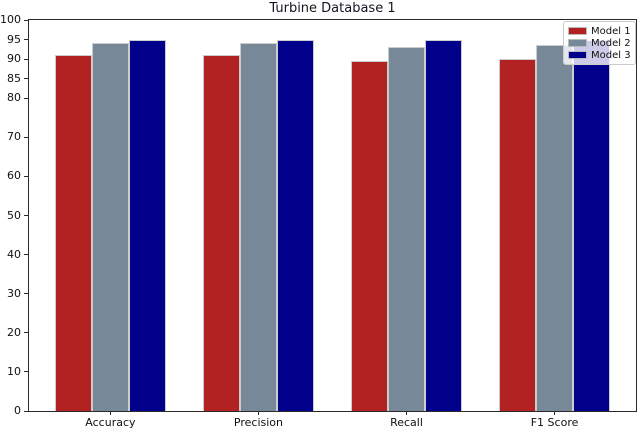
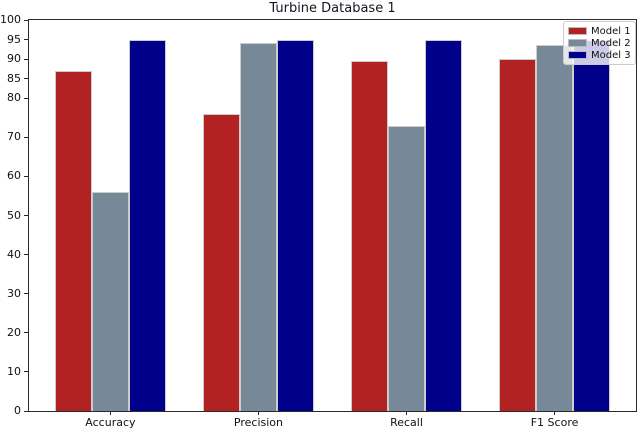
Model 1/Accuracy: 91 -> 87
Model 2/Accuracy: 94 -> 56
Model 1/Precision: 91 -> 76
Model 2/Recall: 93 -> 73
